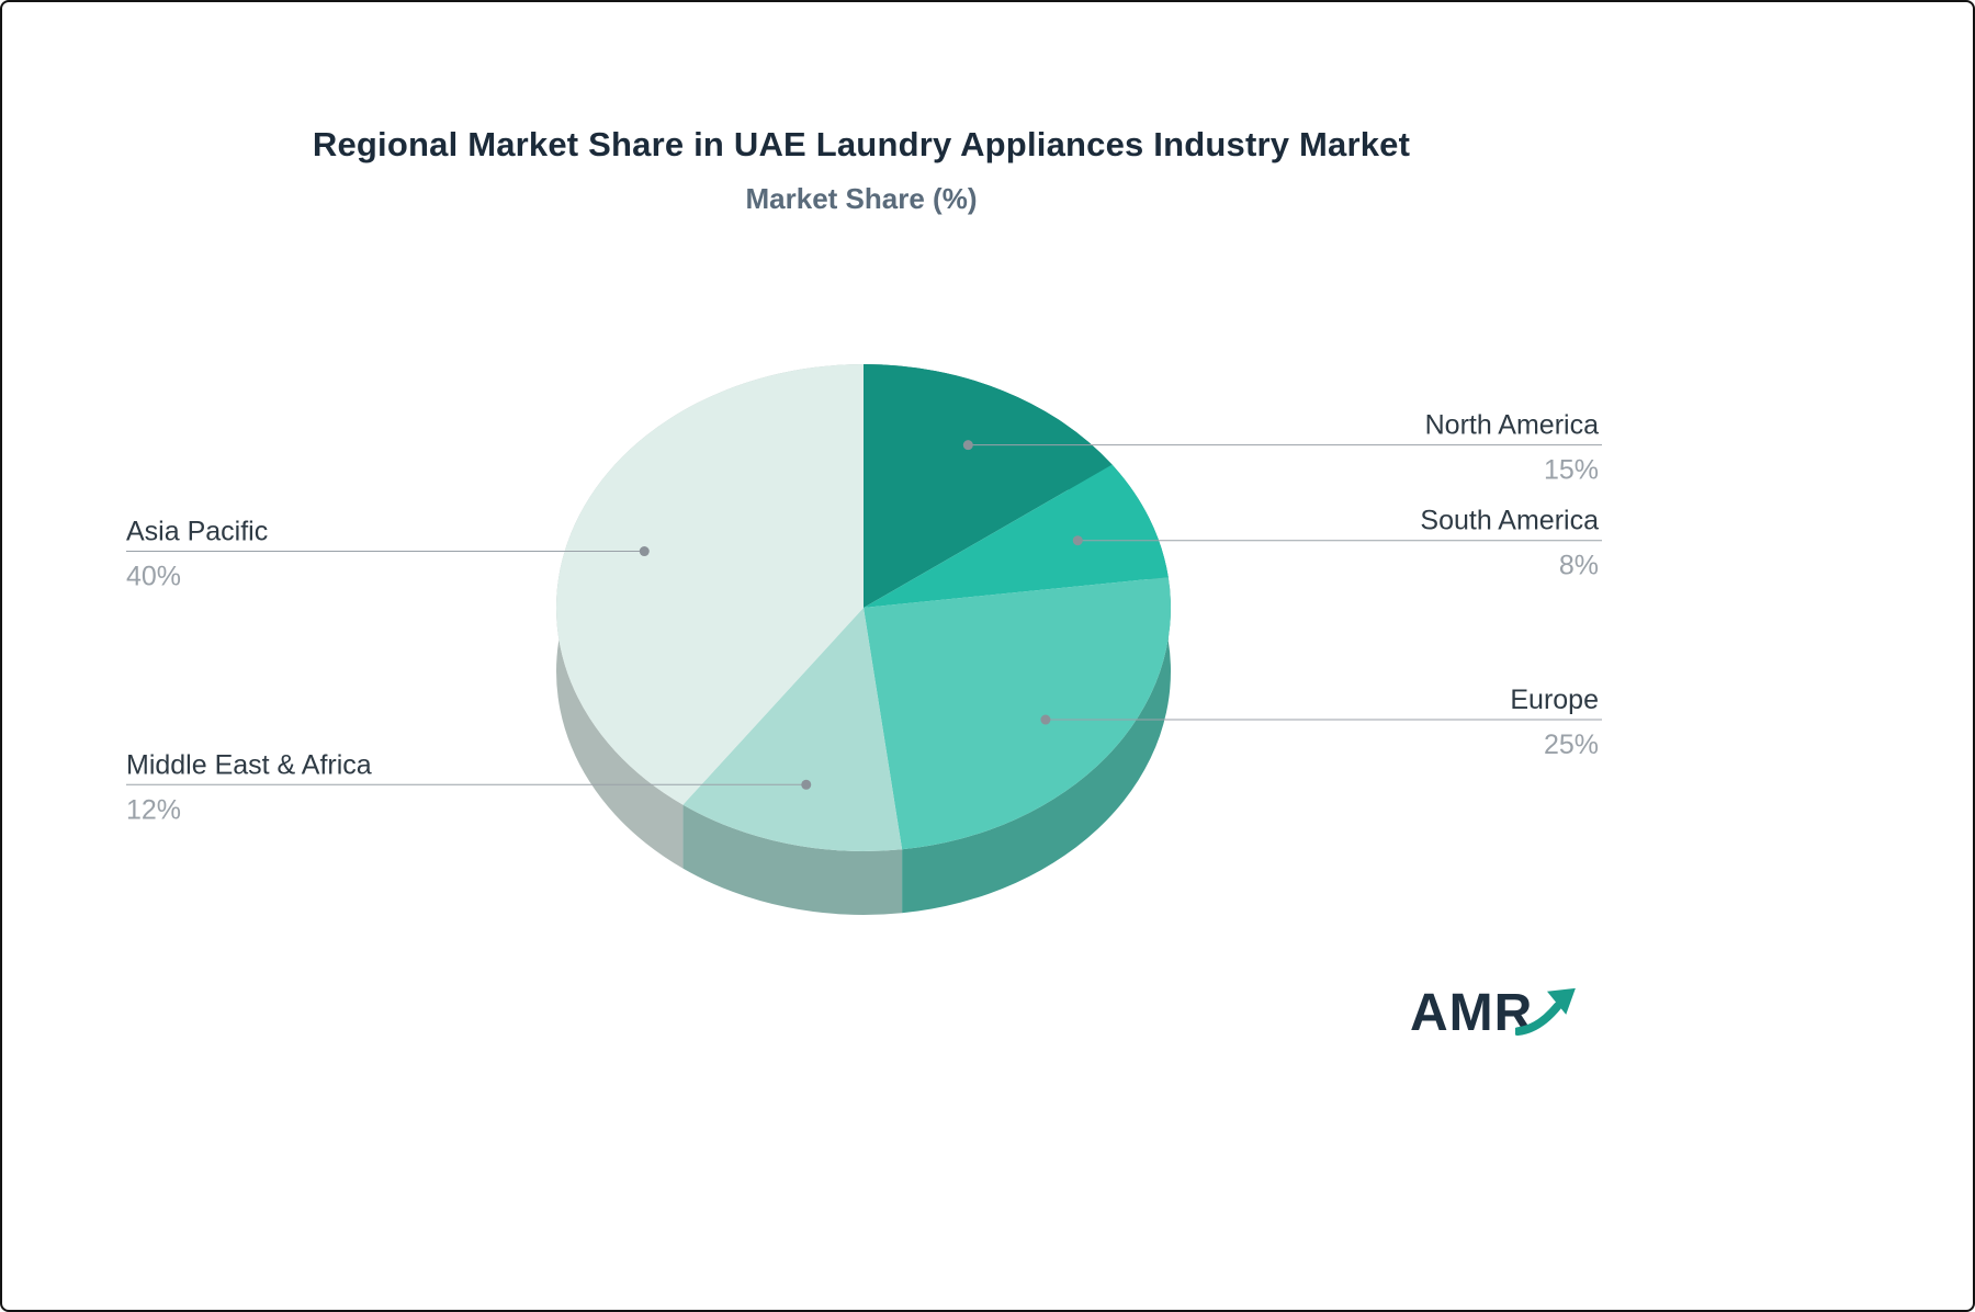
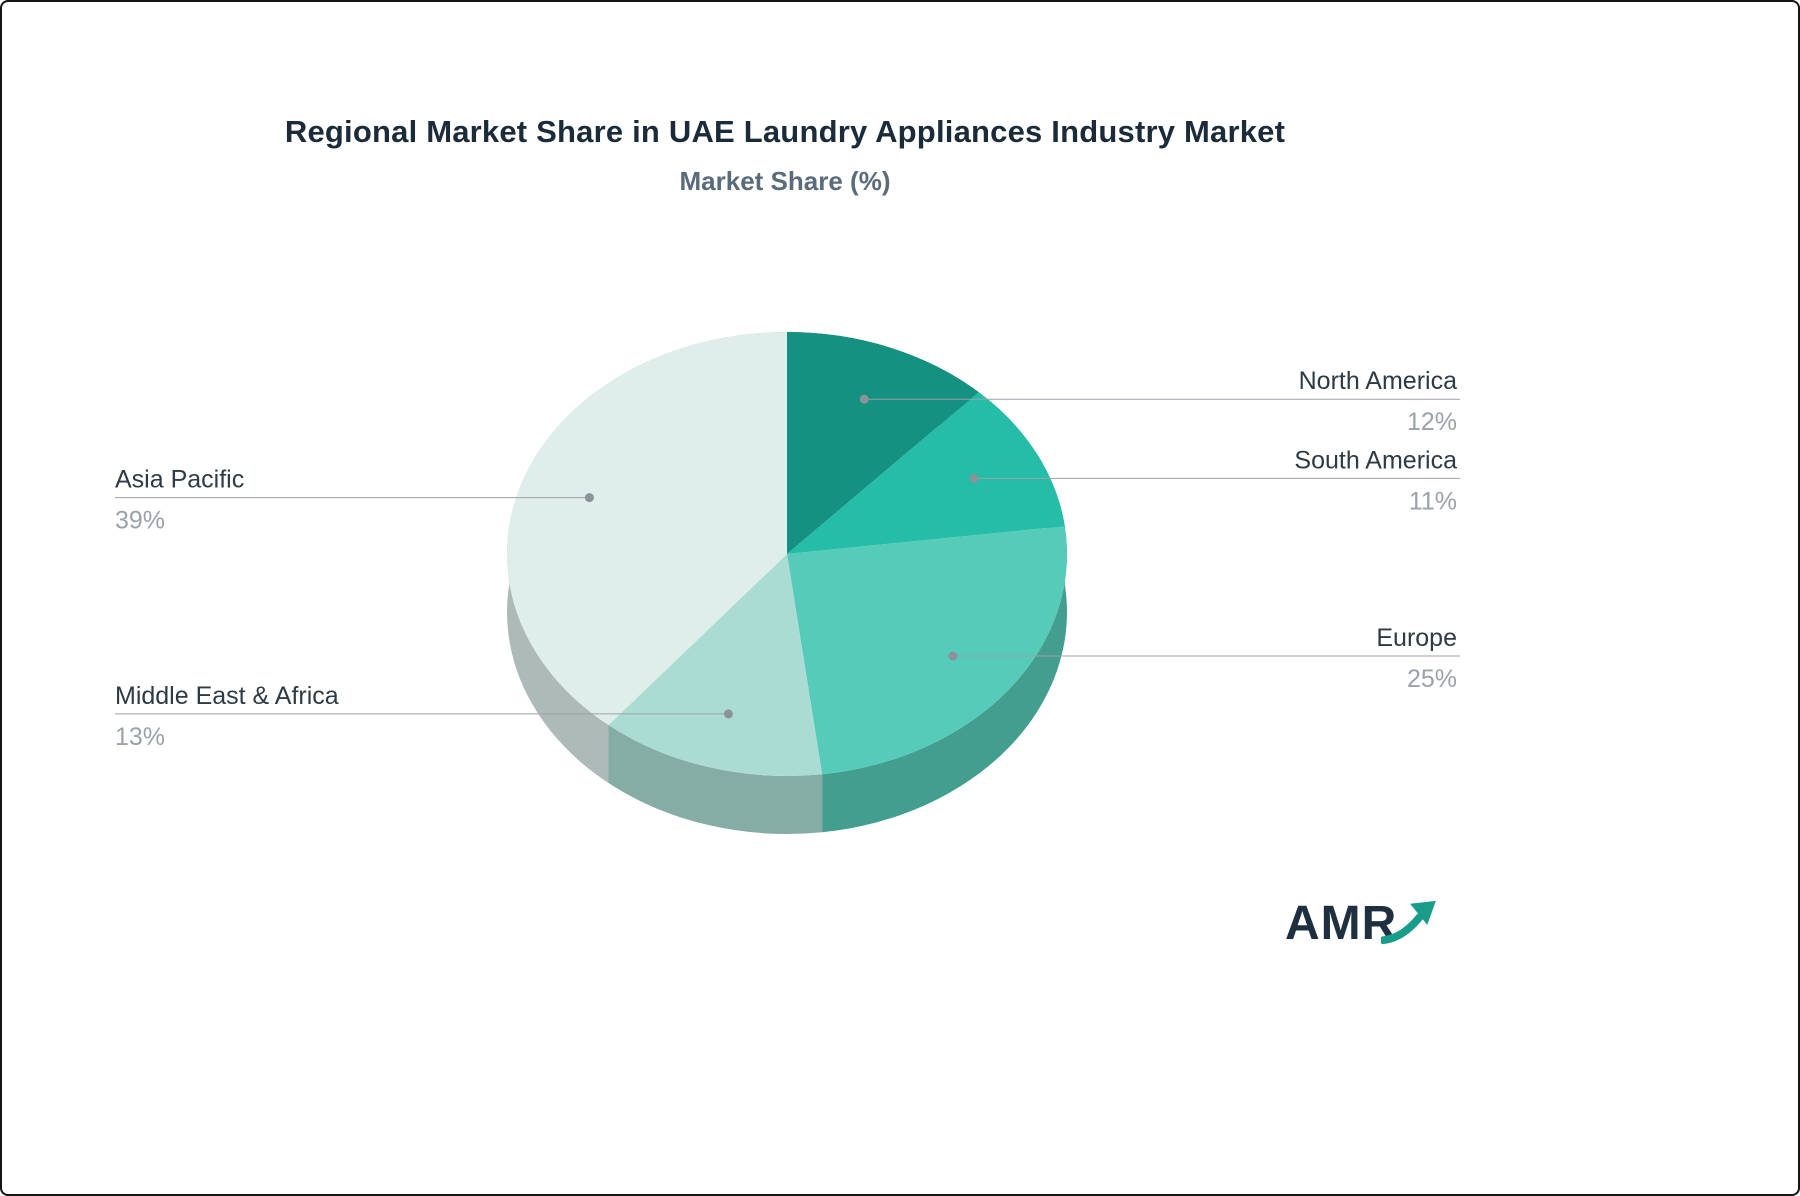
North America: 15% -> 12%
South America: 8% -> 11%
Middle East & Africa: 12% -> 13%
Asia Pacific: 40% -> 39%
